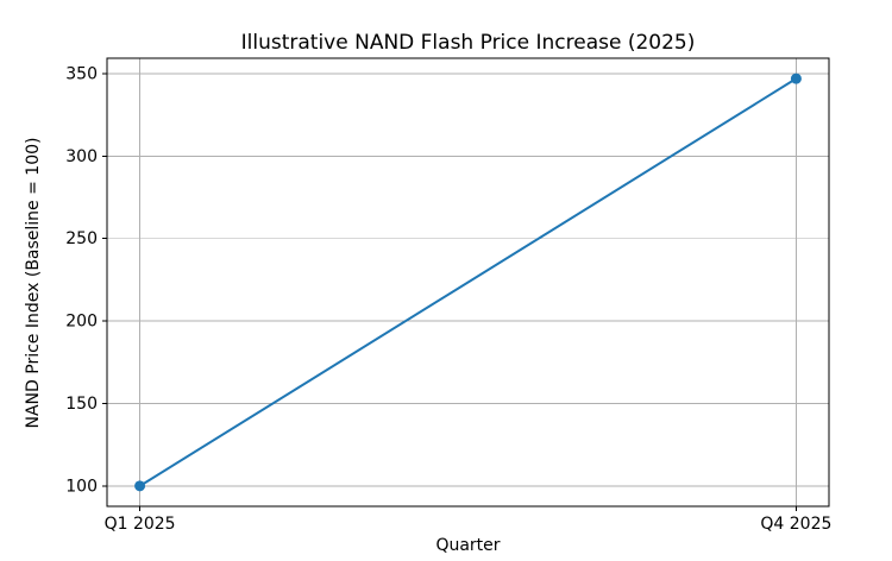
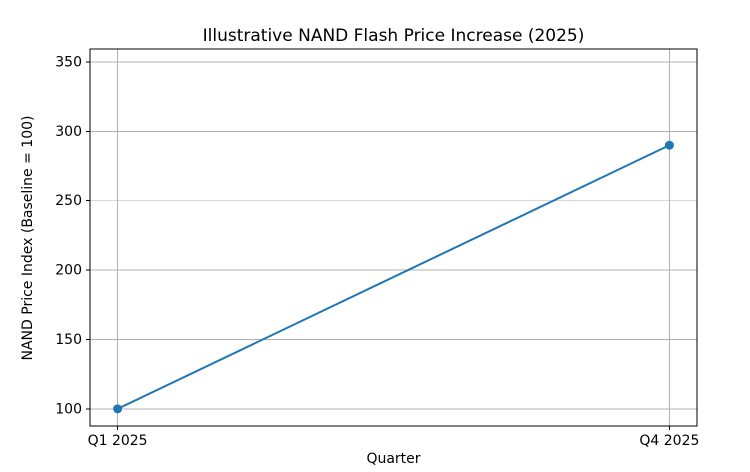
Q4 2025: 347 -> 290
